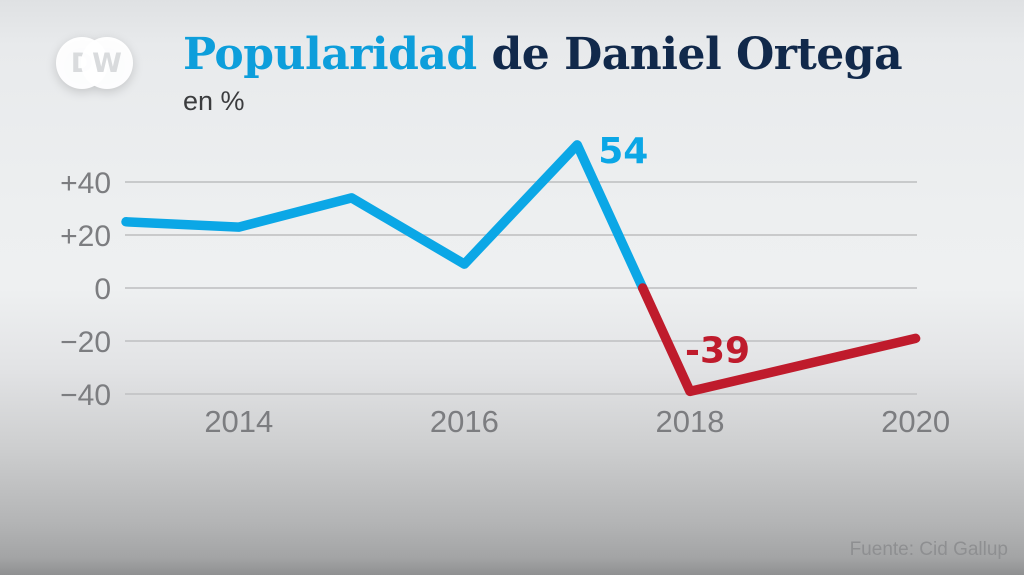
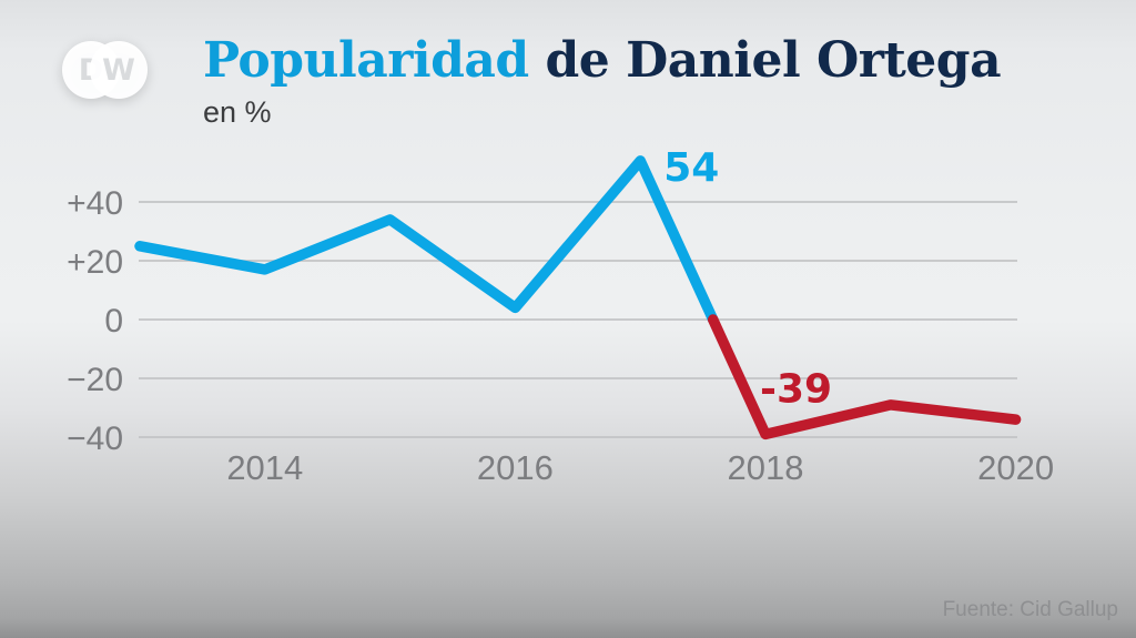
2014: 23 -> 17
2016: 9 -> 4
2020: -19 -> -34
